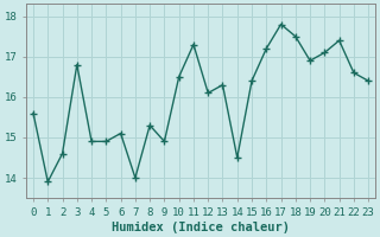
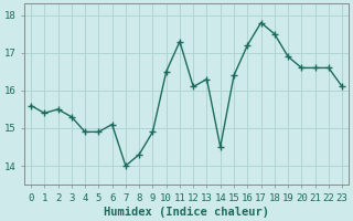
1: 13.9 -> 15.4
2: 14.6 -> 15.5
3: 16.8 -> 15.3
8: 15.3 -> 14.3
20: 17.1 -> 16.6
21: 17.4 -> 16.6
23: 16.4 -> 16.1
